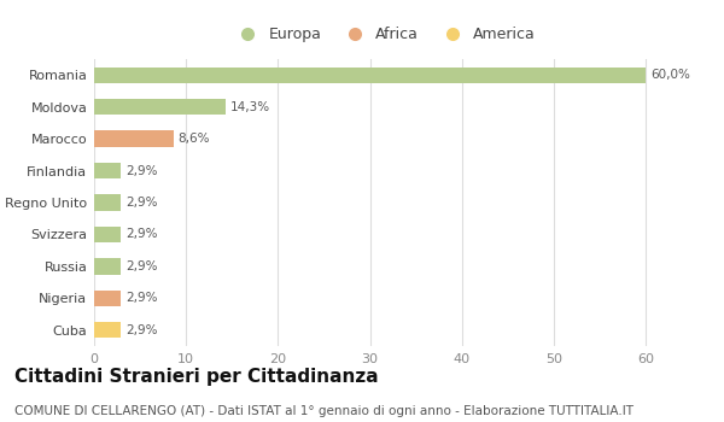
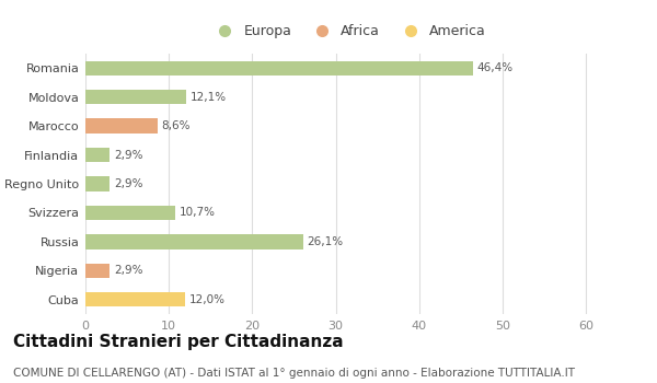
Romania: 60,0% -> 46,4%
Moldova: 14,3% -> 12,1%
Svizzera: 2,9% -> 10,7%
Russia: 2,9% -> 26,1%
Cuba: 2,9% -> 12,0%
